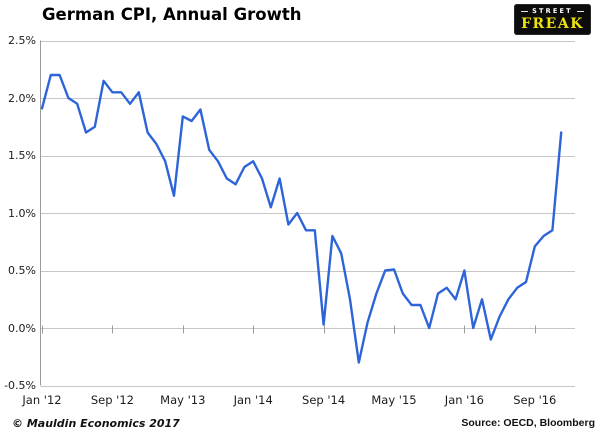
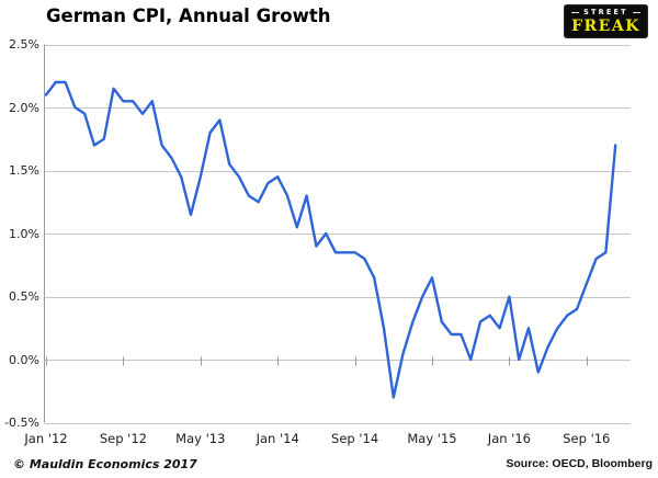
Jan '12: 1.91% -> 2.10%
May '13: 1.84% -> 1.45%
Sep '14: 0.03% -> 0.85%
May '15: 0.51% -> 0.65%
Sep '16: 0.71% -> 0.60%
